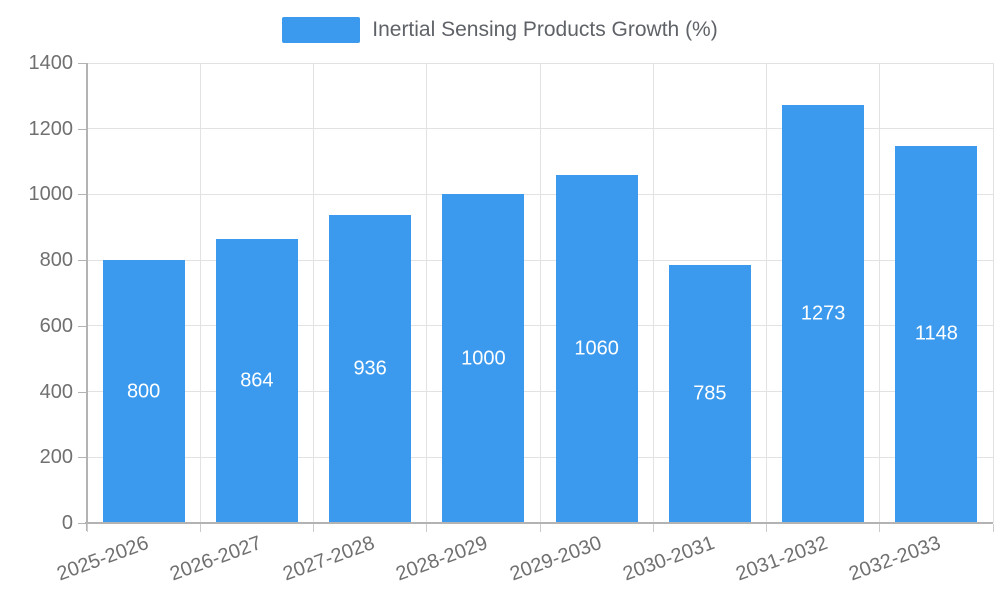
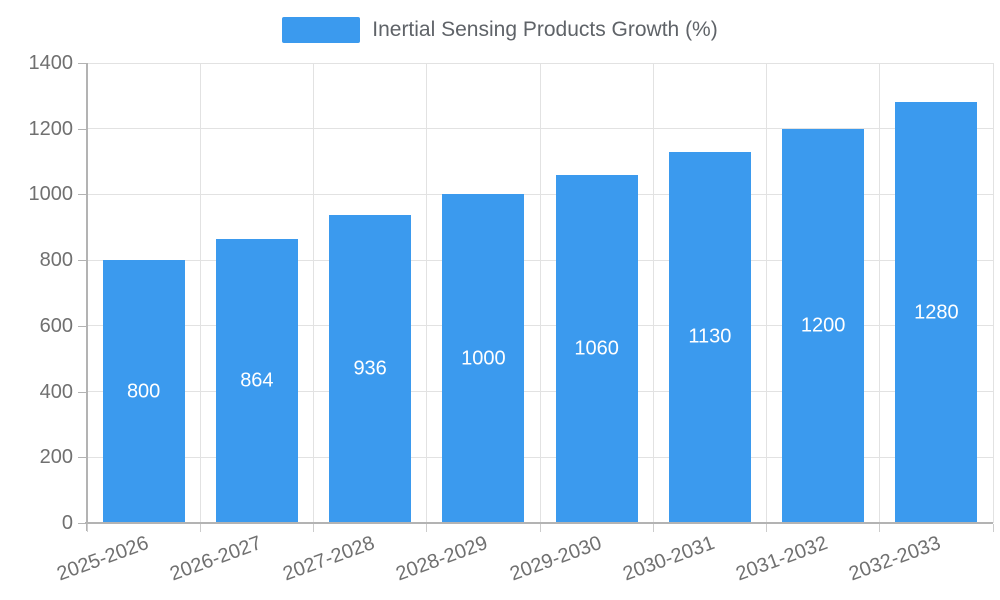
2030-2031: 785 -> 1130
2031-2032: 1273 -> 1200
2032-2033: 1148 -> 1280
